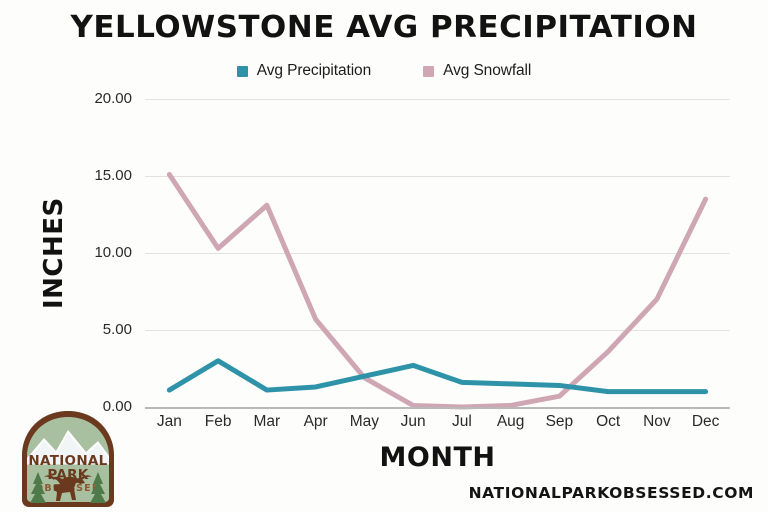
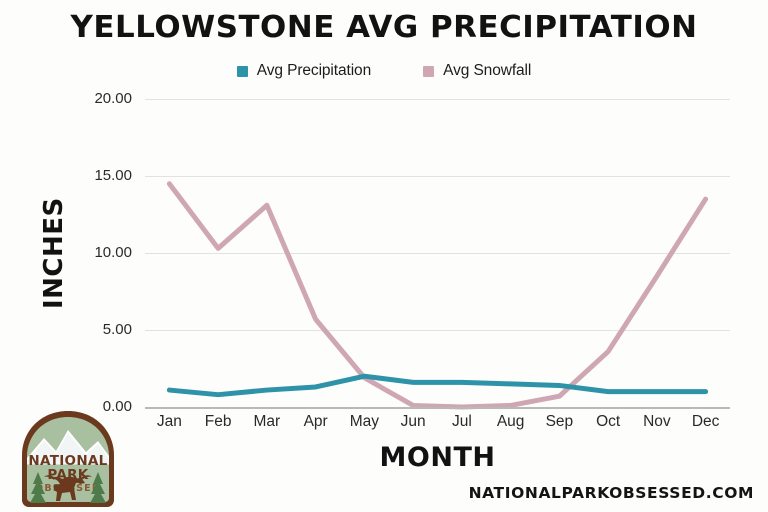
Avg Snowfall/Jan: 15.1 -> 14.5
Avg Precipitation/Feb: 3.0 -> 0.8
Avg Precipitation/Jun: 2.7 -> 1.6
Avg Snowfall/Nov: 7.0 -> 8.5
